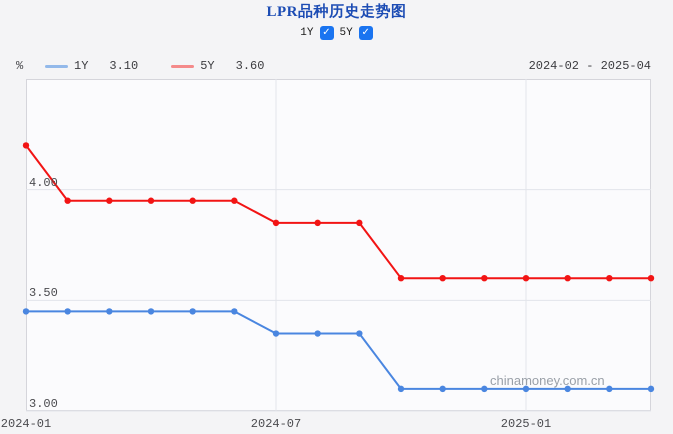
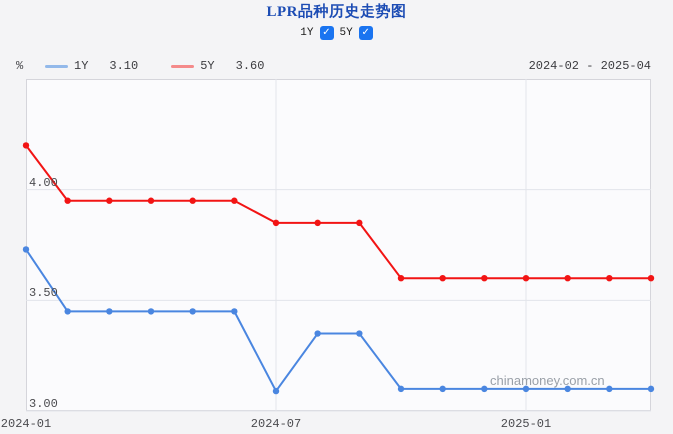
1Y/2024-01: 3.45 -> 3.73
1Y/2024-07: 3.35 -> 3.09
